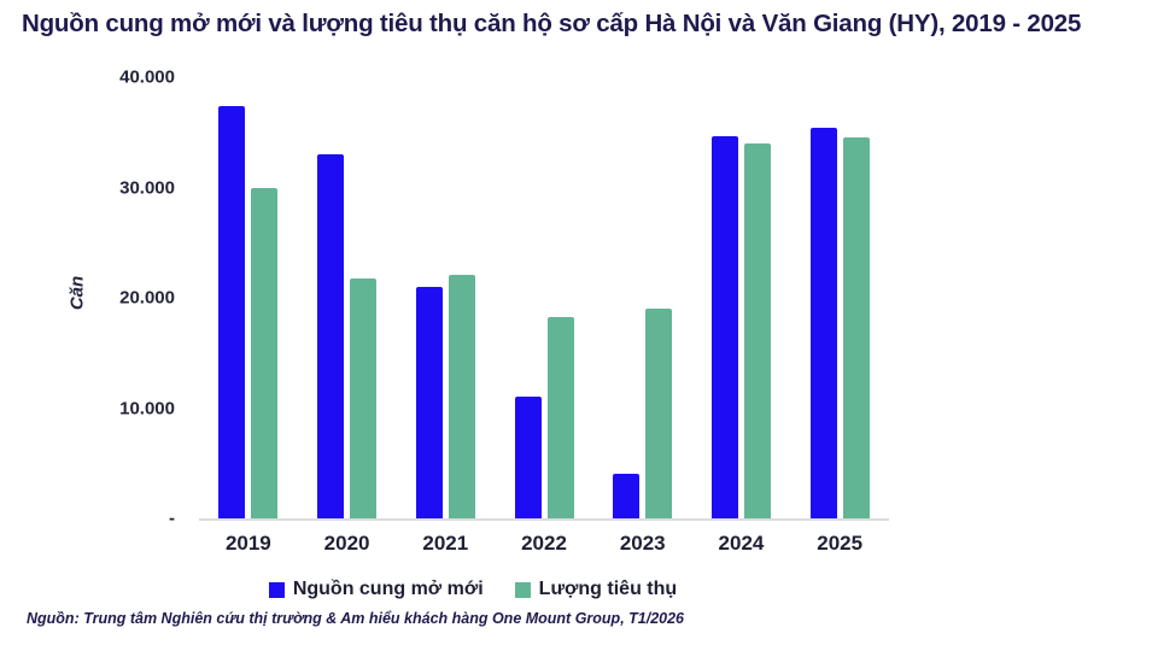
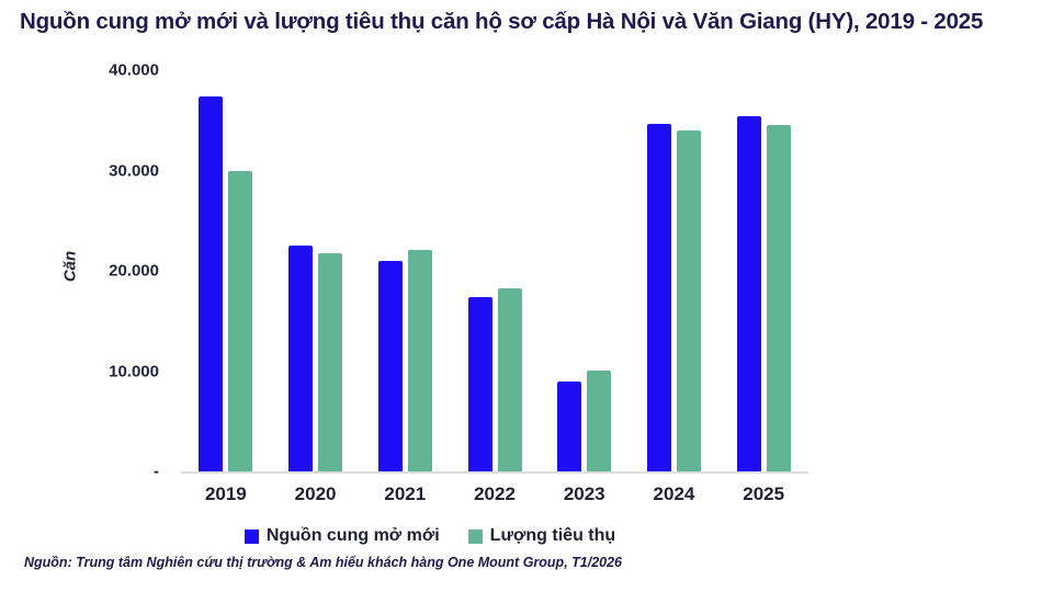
Nguồn cung mở mới/2020: 33000 -> 22000
Nguồn cung mở mới/2022: 11000 -> 17000
Nguồn cung mở mới/2023: 4000 -> 9000
Lượng tiêu thụ/2023: 19000 -> 10000
